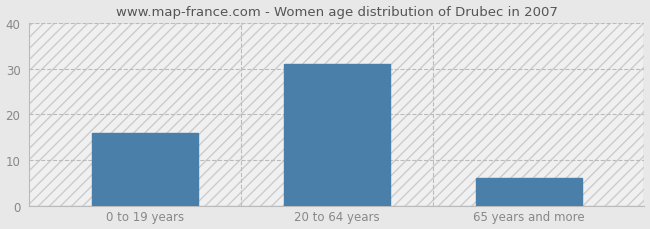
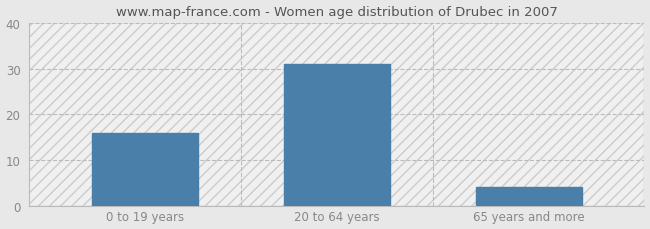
65 years and more: 6 -> 4
